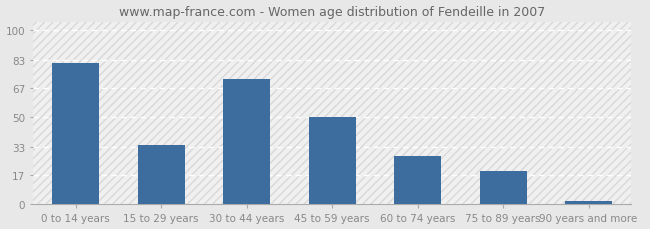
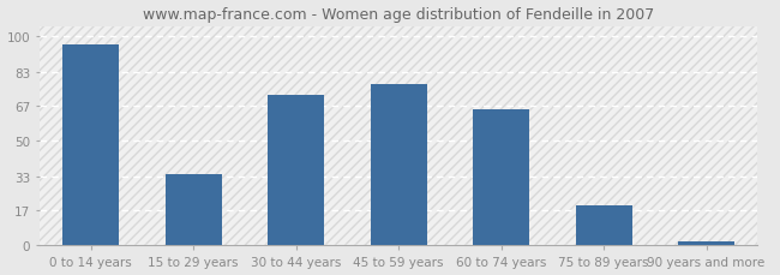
0 to 14 years: 81 -> 96
45 to 59 years: 50 -> 77
60 to 74 years: 28 -> 65
